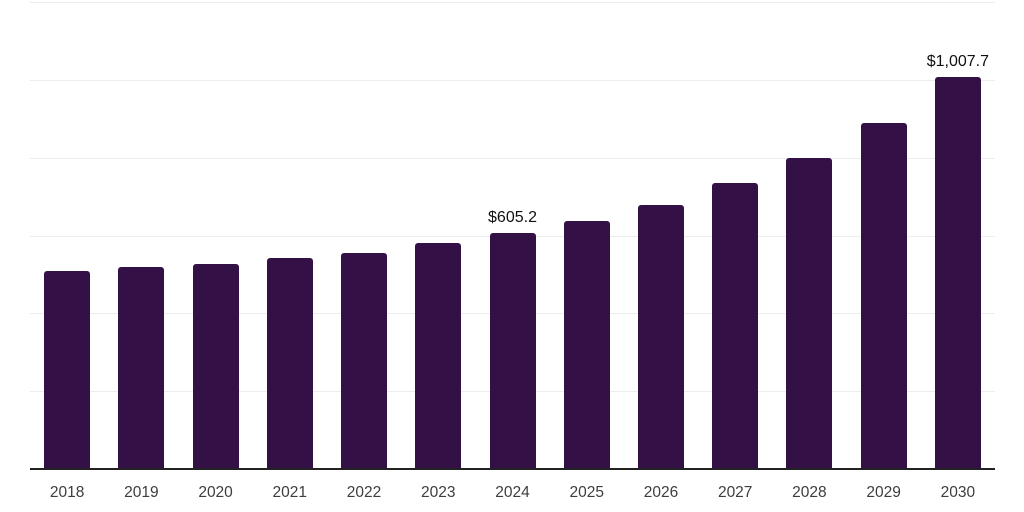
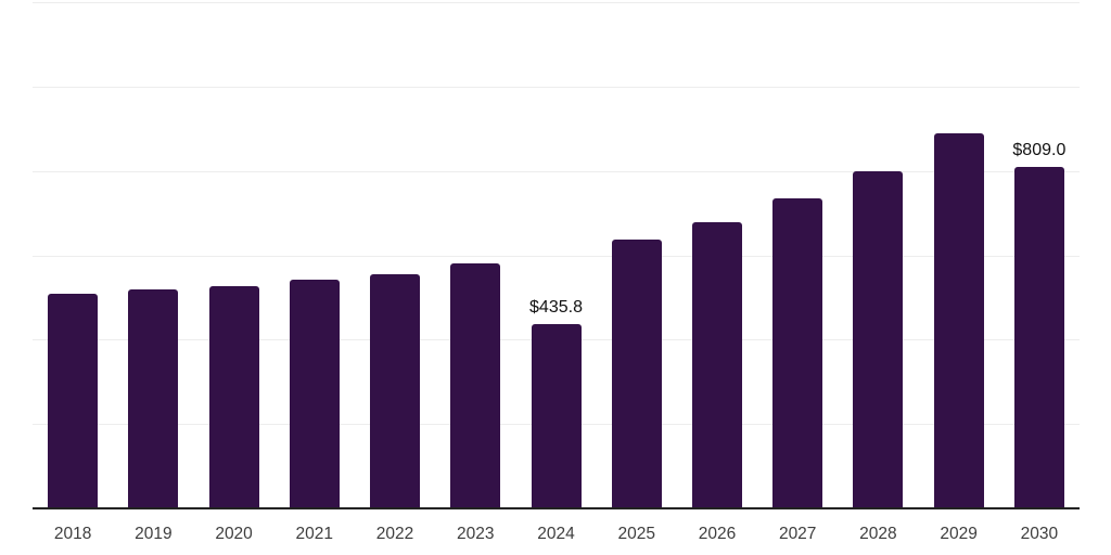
2024: $605.2 -> $435.8
2030: $1,007.7 -> $809.0
